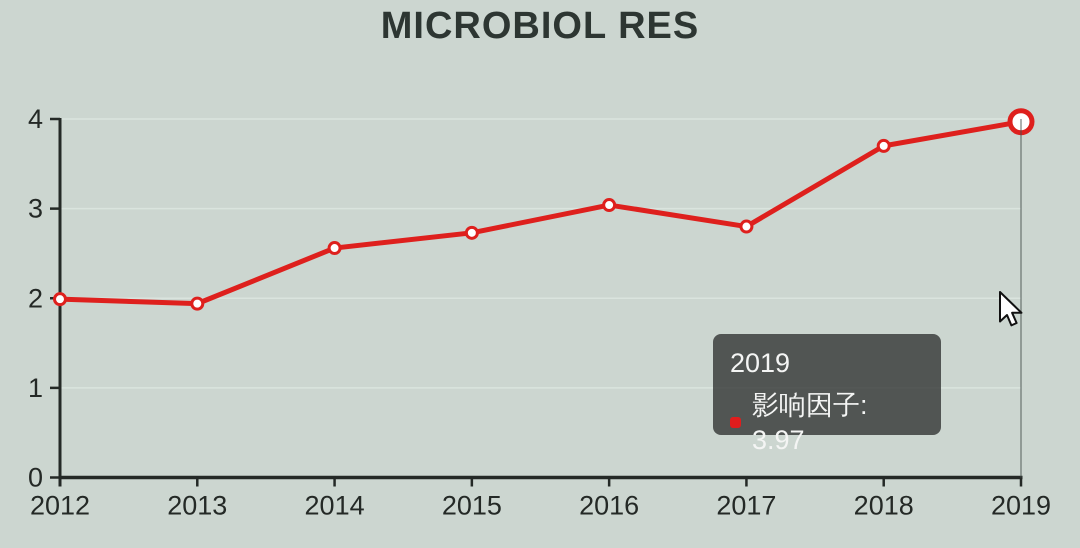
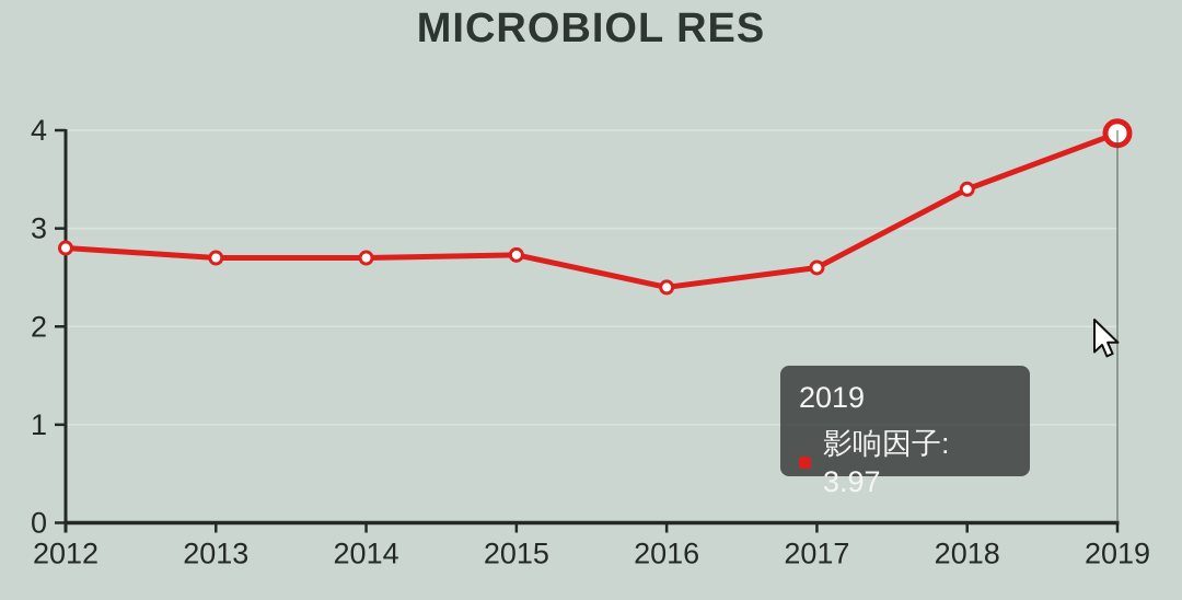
2012: 2.0 -> 2.8
2013: 1.9 -> 2.7
2014: 2.6 -> 2.7
2016: 3.0 -> 2.4
2017: 2.8 -> 2.6
2018: 3.7 -> 3.4
